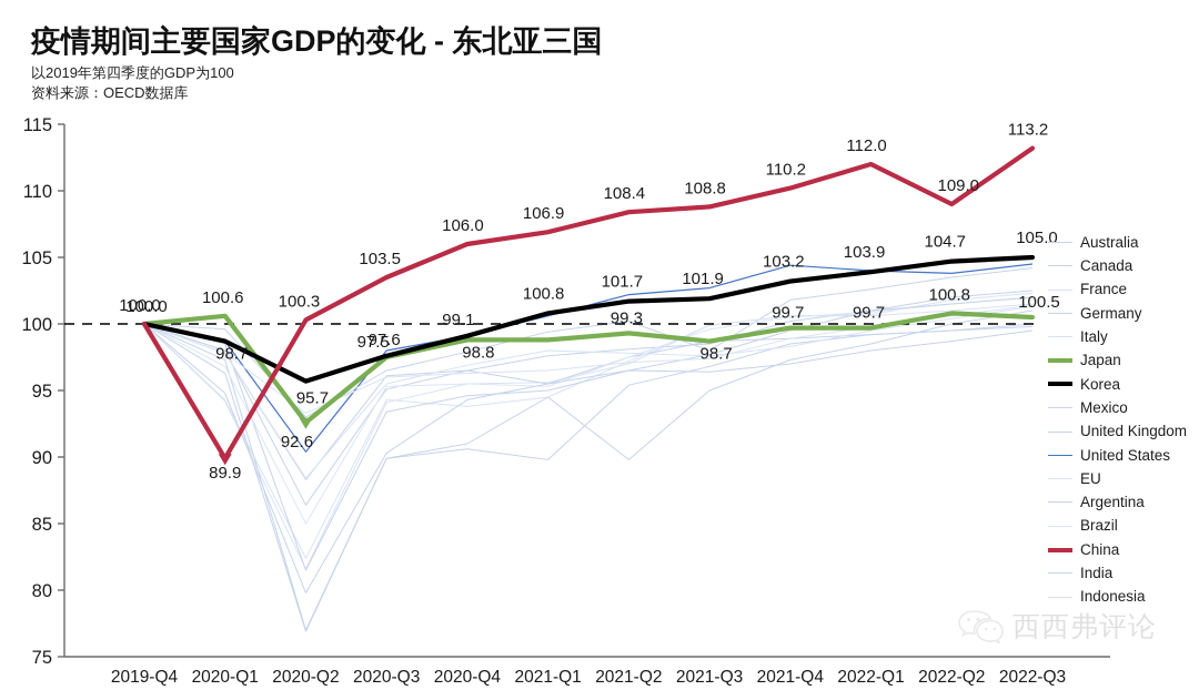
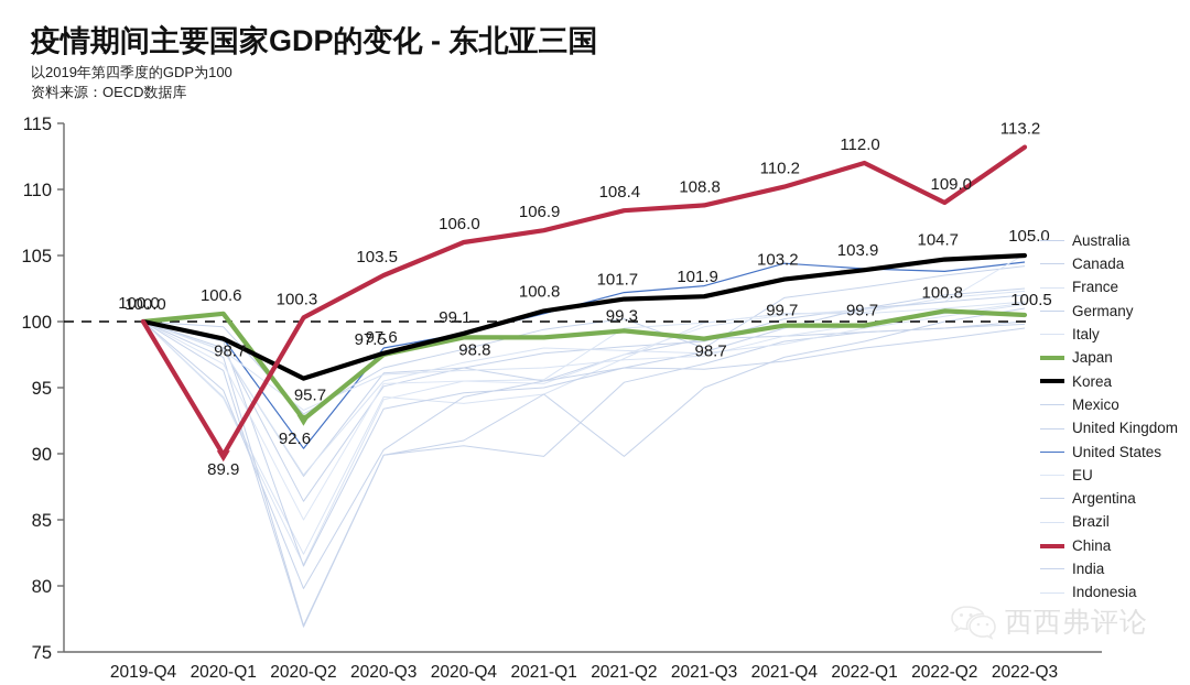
France/2021-Q2: 97.0 -> 99.5
EU/2022-Q3: 102.0 -> 105.1
